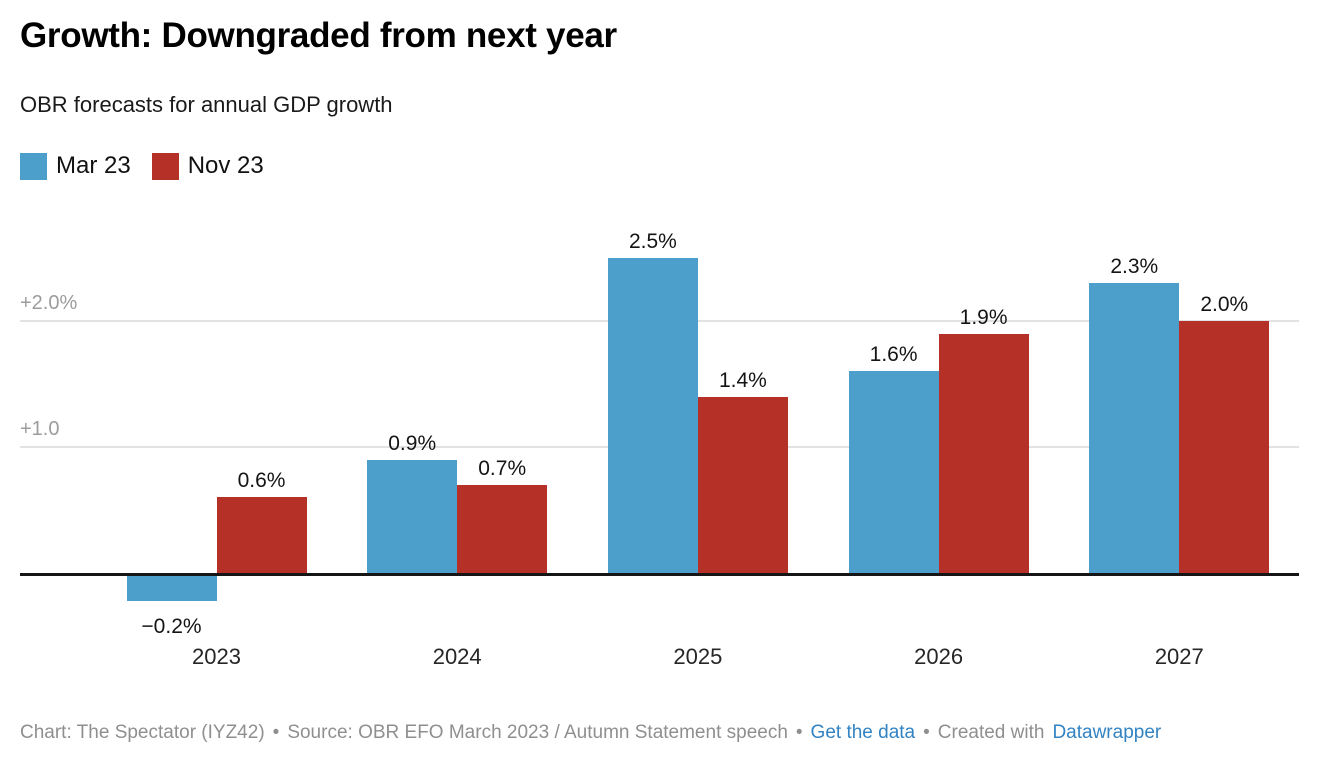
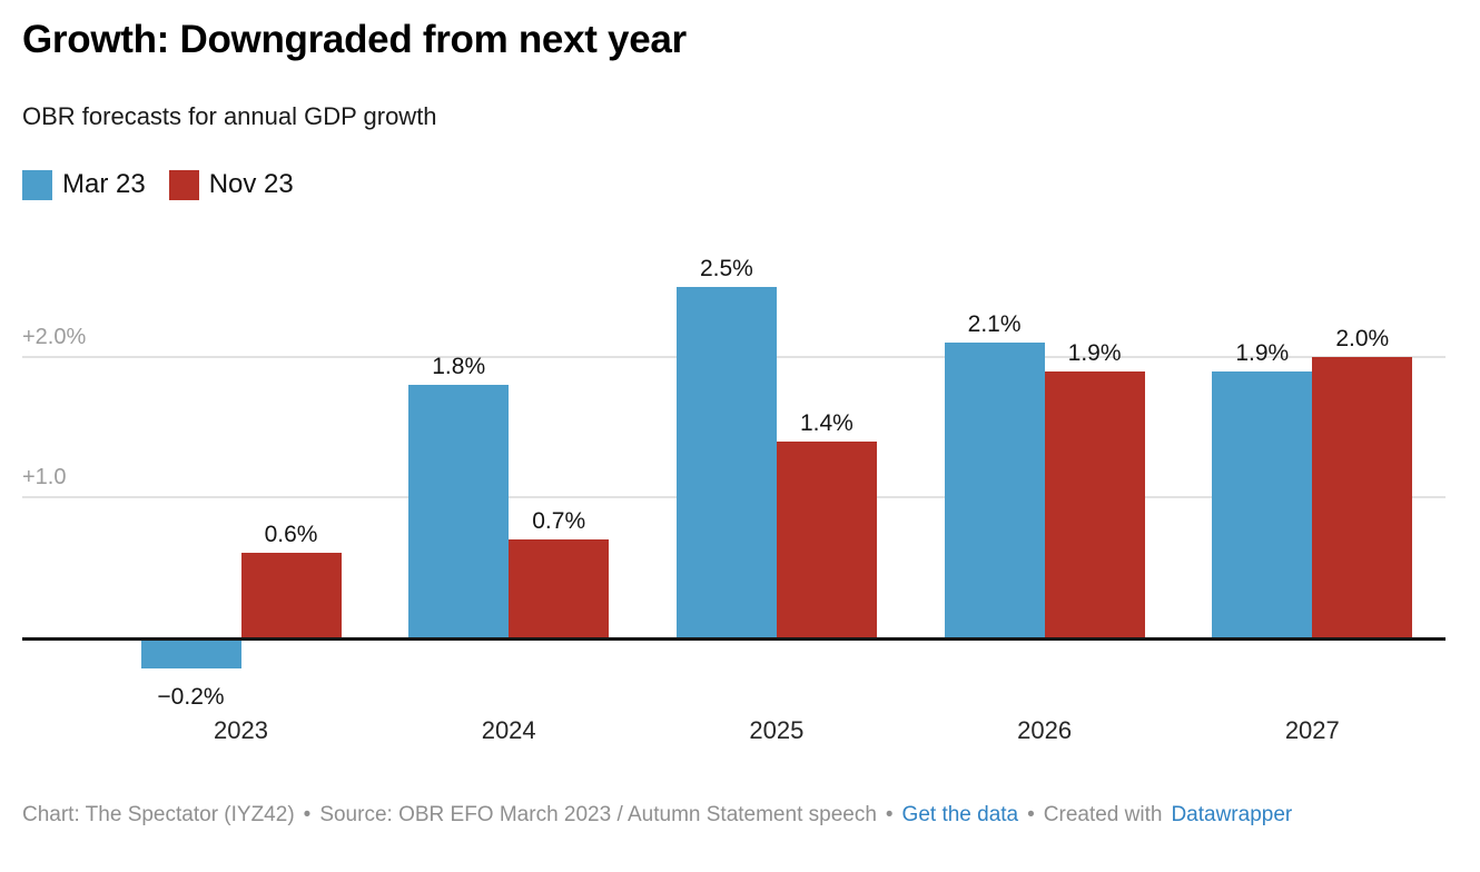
Mar 23/2024: 0.9% -> 1.8%
Mar 23/2026: 1.6% -> 2.1%
Mar 23/2027: 2.3% -> 1.9%
